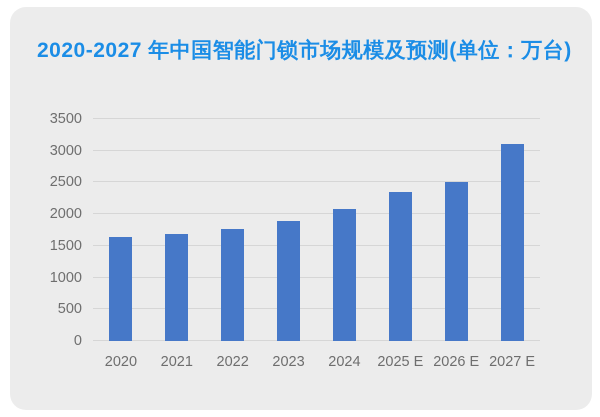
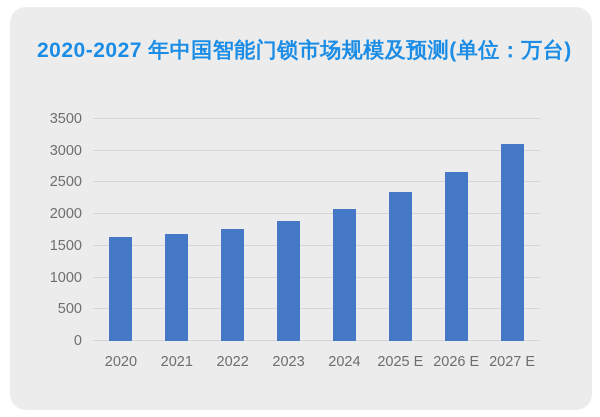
2026 E: 2500 -> 2700
